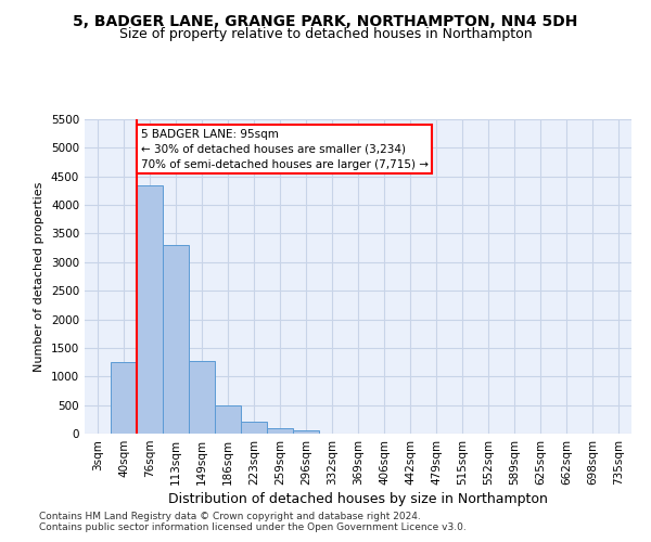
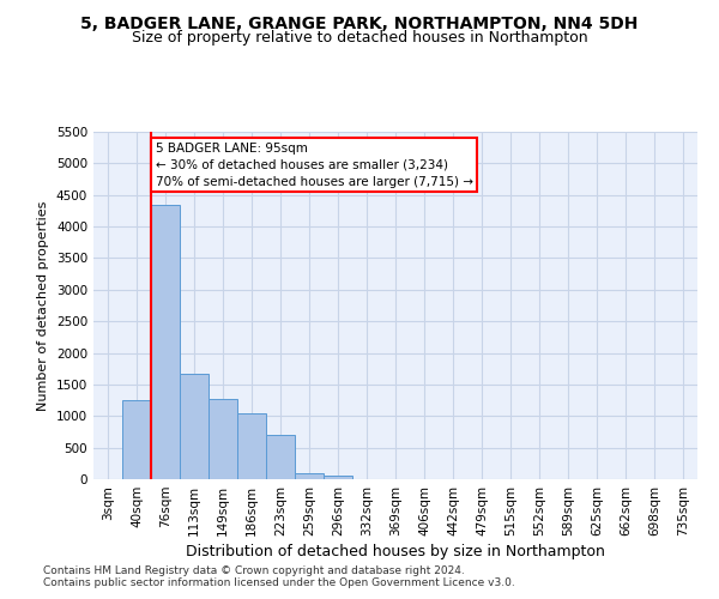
113sqm: 3300 -> 1660
186sqm: 490 -> 1040
223sqm: 220 -> 700
